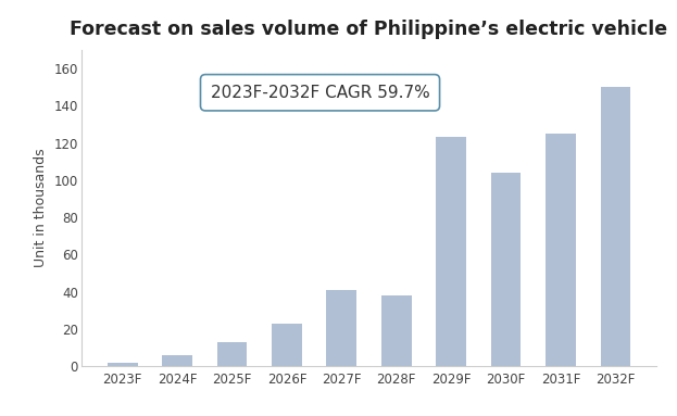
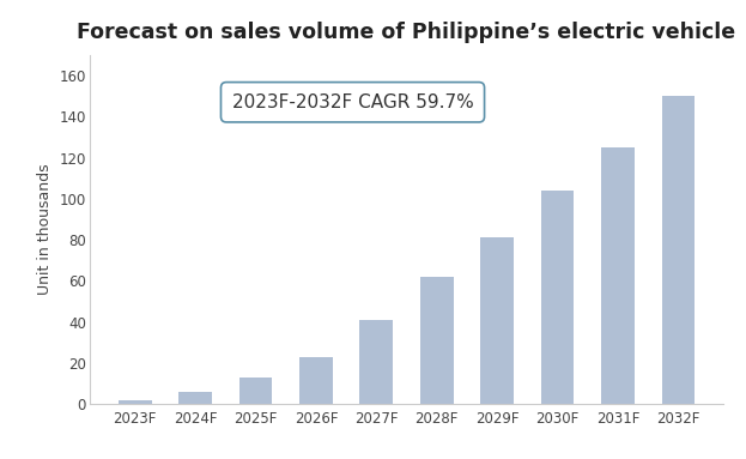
2028F: 38 -> 62
2029F: 123 -> 81
